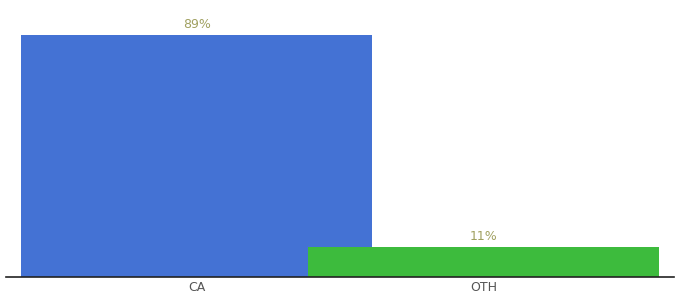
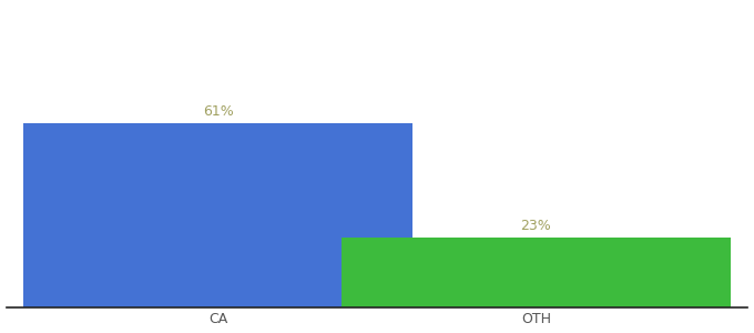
CA: 89% -> 61%
OTH: 11% -> 23%
